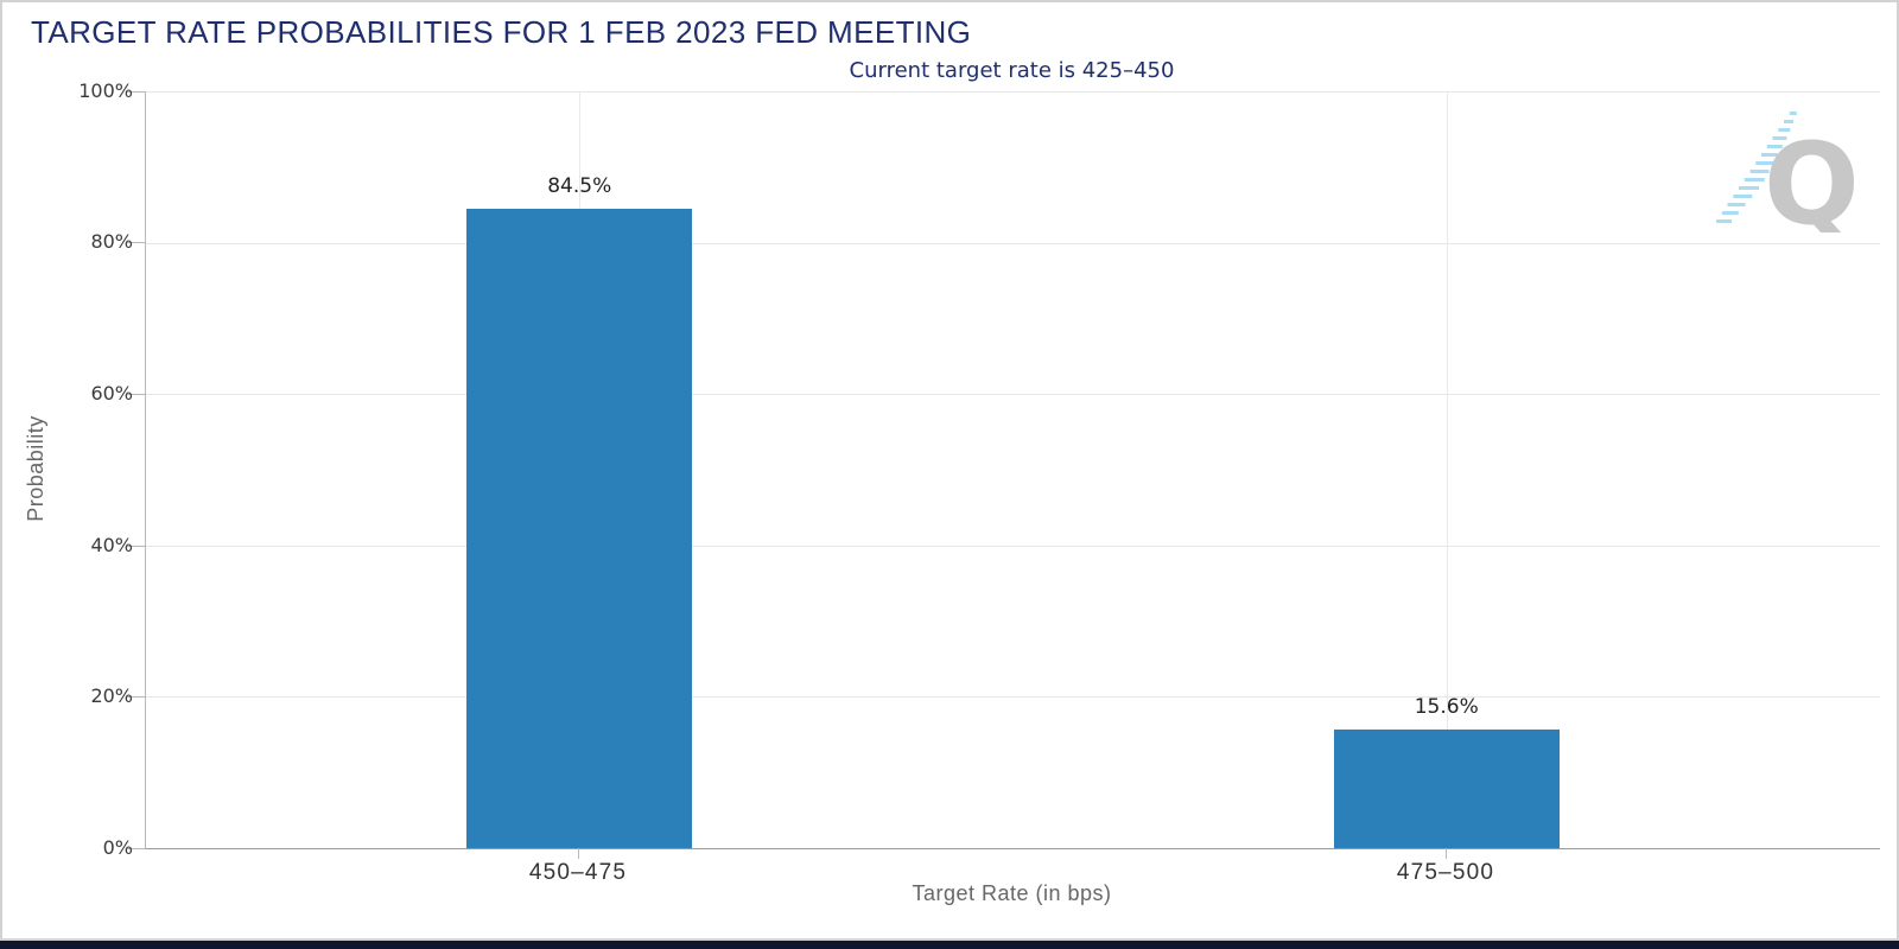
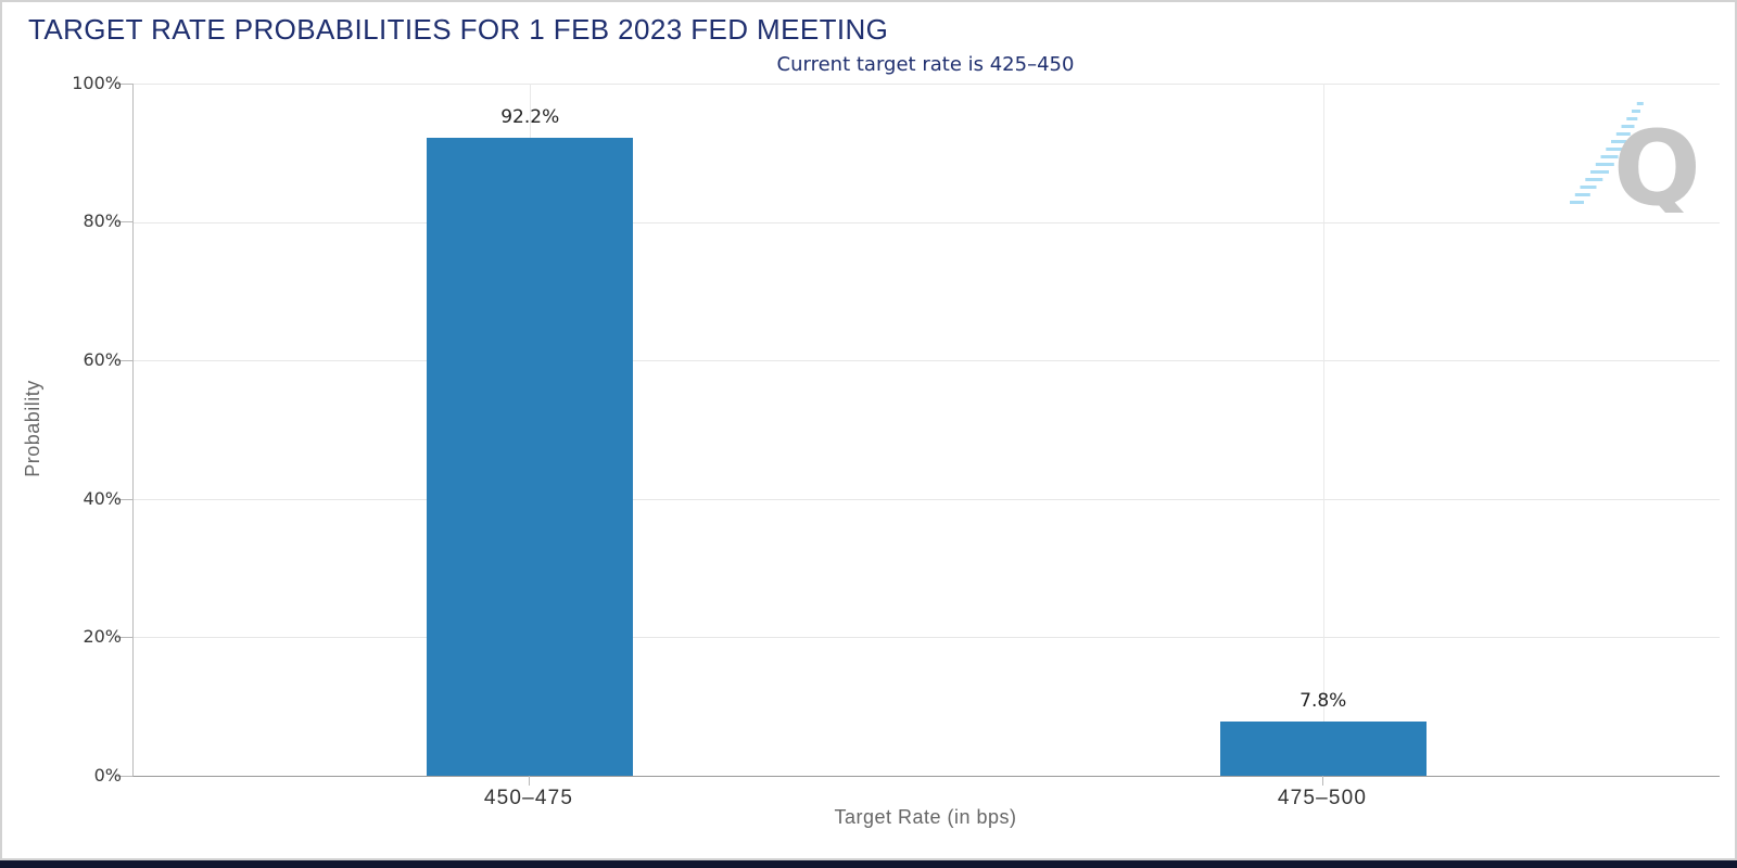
450–475: 84.5% -> 92.2%
475–500: 15.6% -> 7.8%
